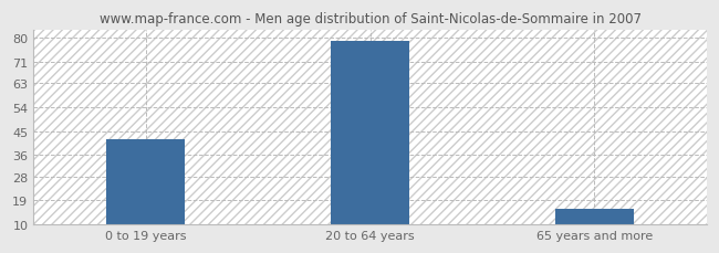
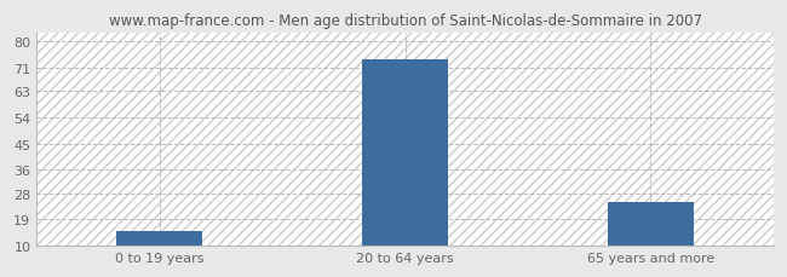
0 to 19 years: 42 -> 15
20 to 64 years: 79 -> 74
65 years and more: 16 -> 25
